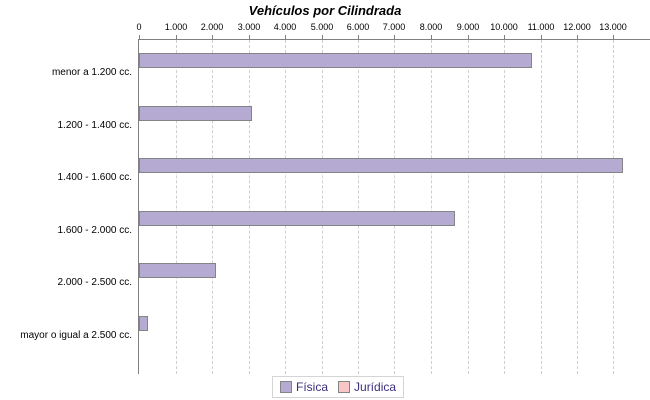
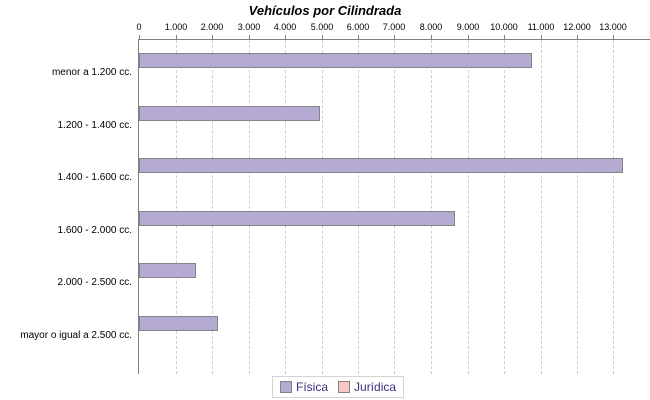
Física/1.200 - 1.400 cc.: 3000 -> 4900
Física/2.000 - 2.500 cc.: 2000 -> 1500
Física/mayor o igual a 2.500 cc.: 200 -> 2100
